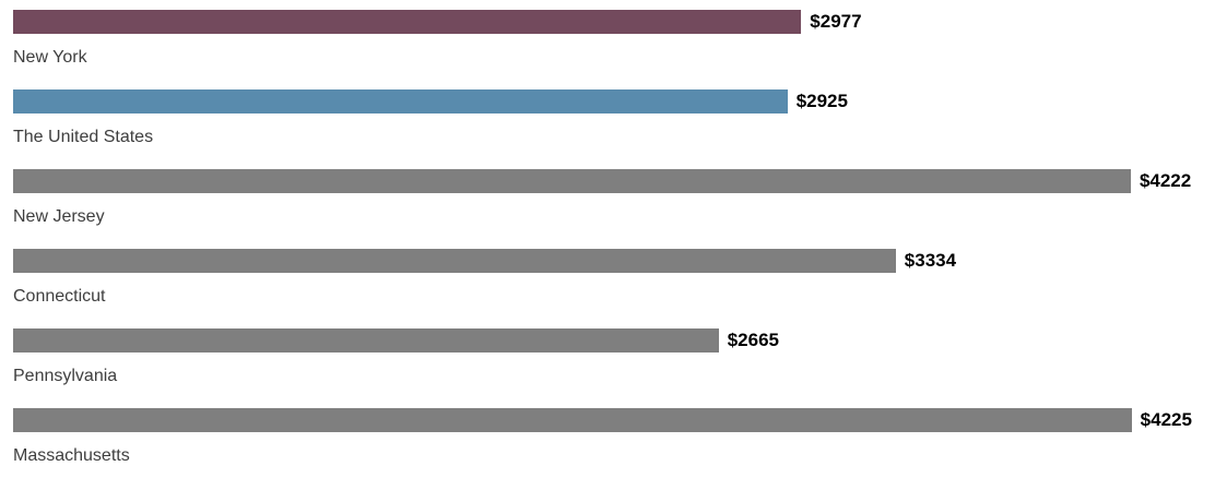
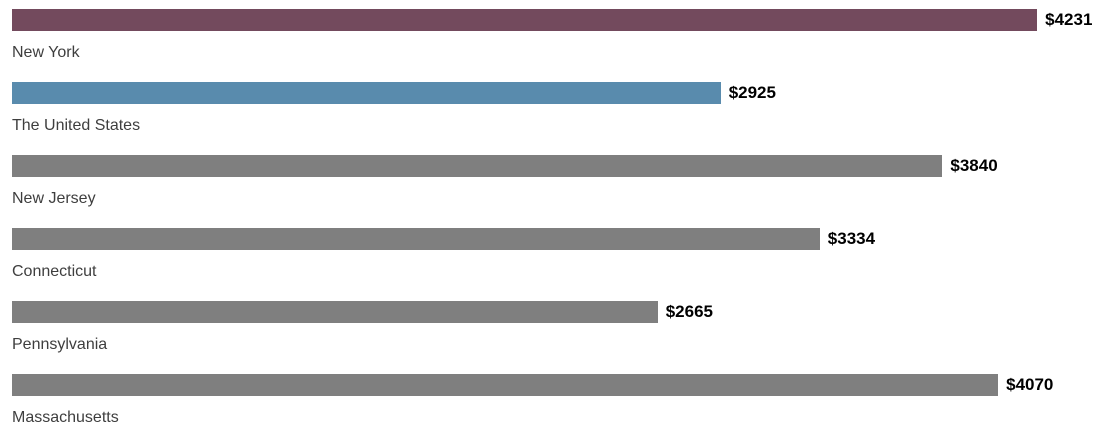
New York: $2977 -> $4231
New Jersey: $4222 -> $3840
Massachusetts: $4225 -> $4070
